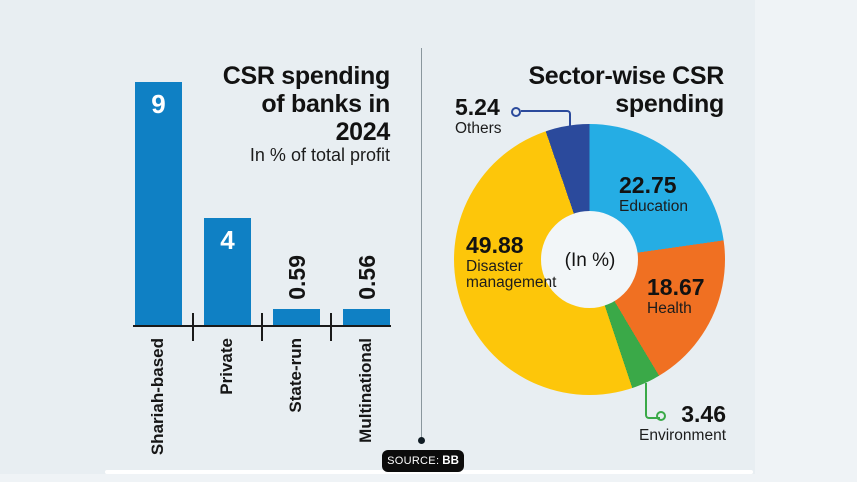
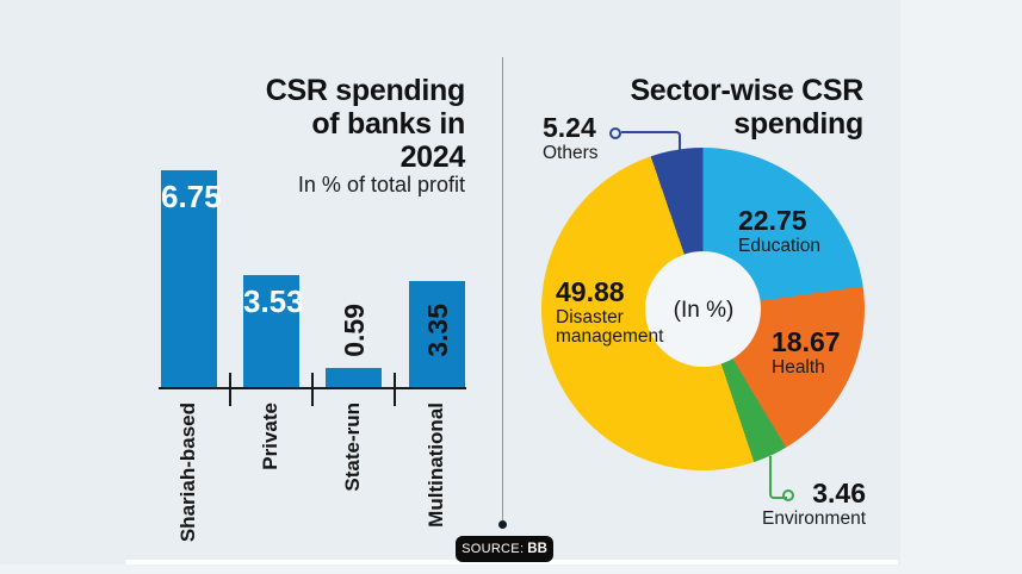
CSR spending of banks in 2024/Shariah-based: 9 -> 6.75
CSR spending of banks in 2024/Private: 4 -> 3.53
CSR spending of banks in 2024/Multinational: 0.56 -> 3.35
